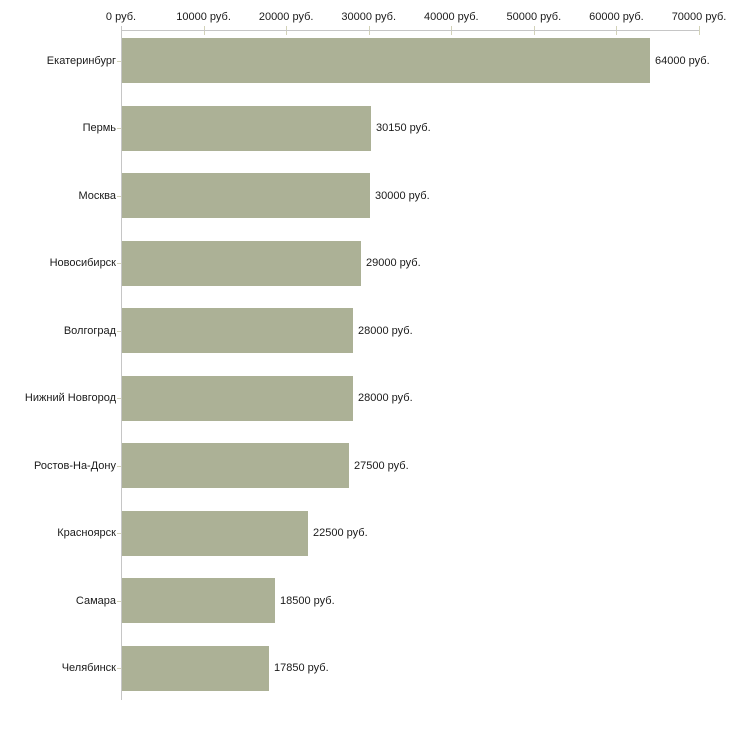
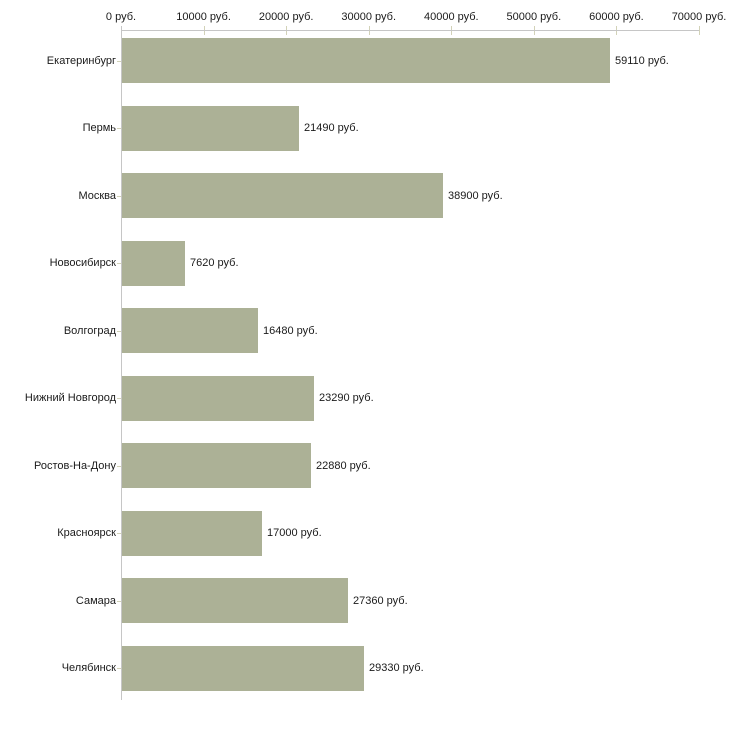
Екатеринбург: 64000 -> 59110
Пермь: 30150 -> 21490
Москва: 30000 -> 38900
Новосибирск: 29000 -> 7620
Волгоград: 28000 -> 16480
Нижний Новгород: 28000 -> 23290
Ростов-На-Дону: 27500 -> 22880
Красноярск: 22500 -> 17000
Самара: 18500 -> 27360
Челябинск: 17850 -> 29330
